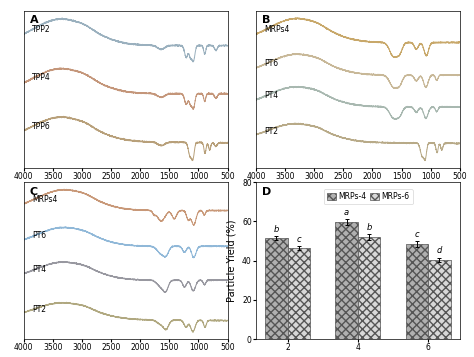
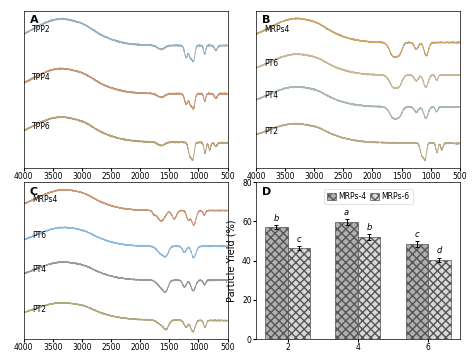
MRPs-4/2: 52 -> 57
